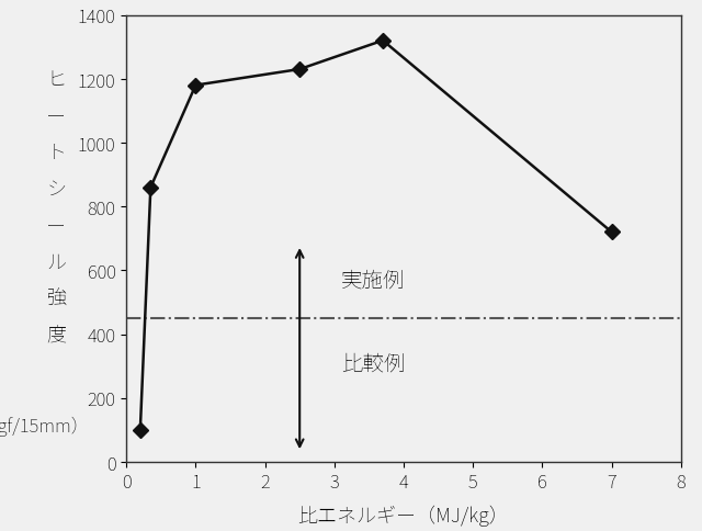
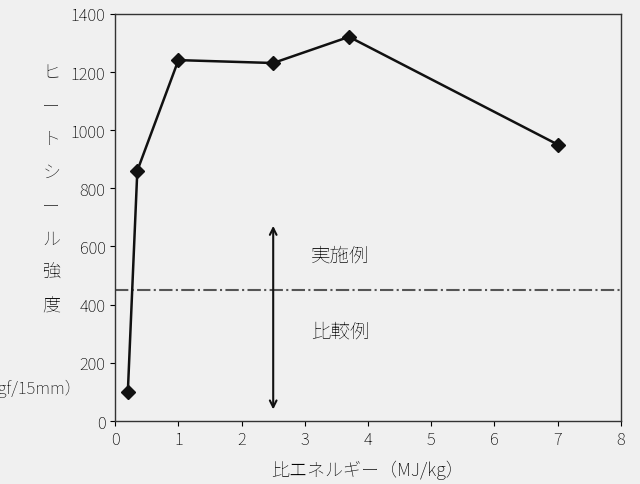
1: 1180 -> 1240
7: 720 -> 950
